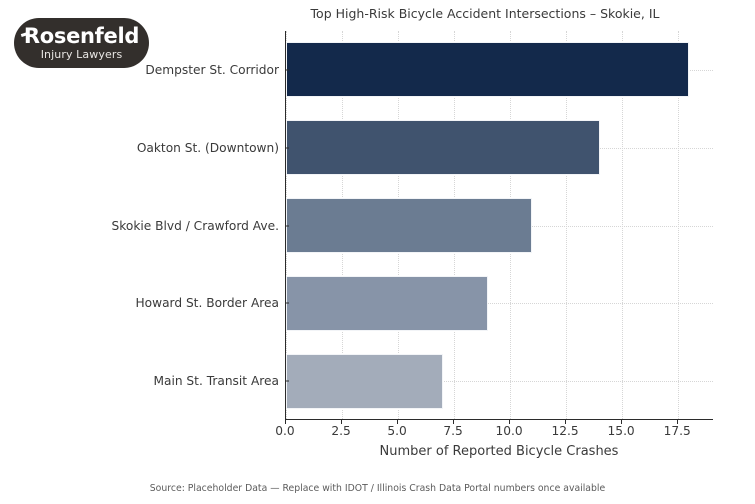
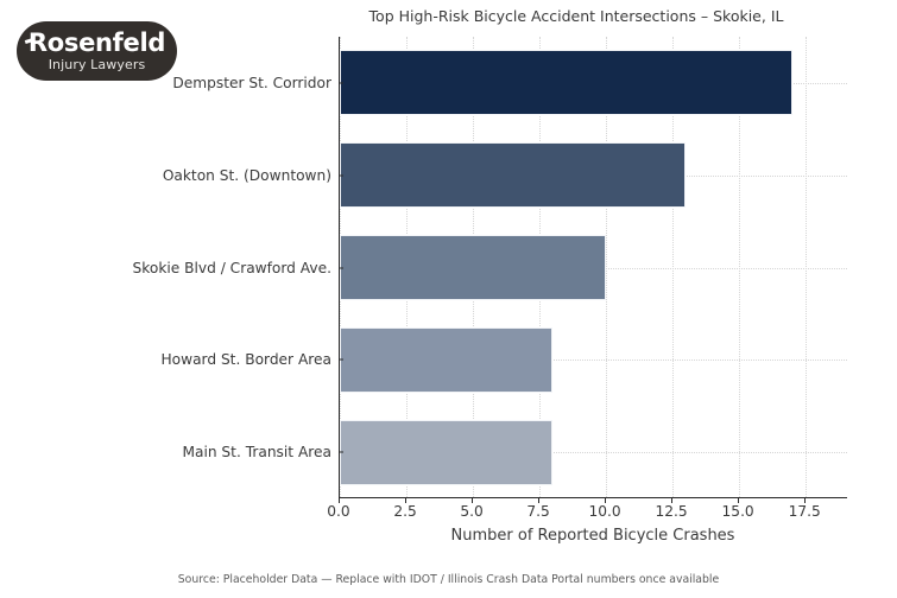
Dempster St. Corridor: 18 -> 17
Oakton St. (Downtown): 14 -> 13
Skokie Blvd / Crawford Ave.: 11 -> 10
Howard St. Border Area: 9 -> 8
Main St. Transit Area: 7 -> 8
